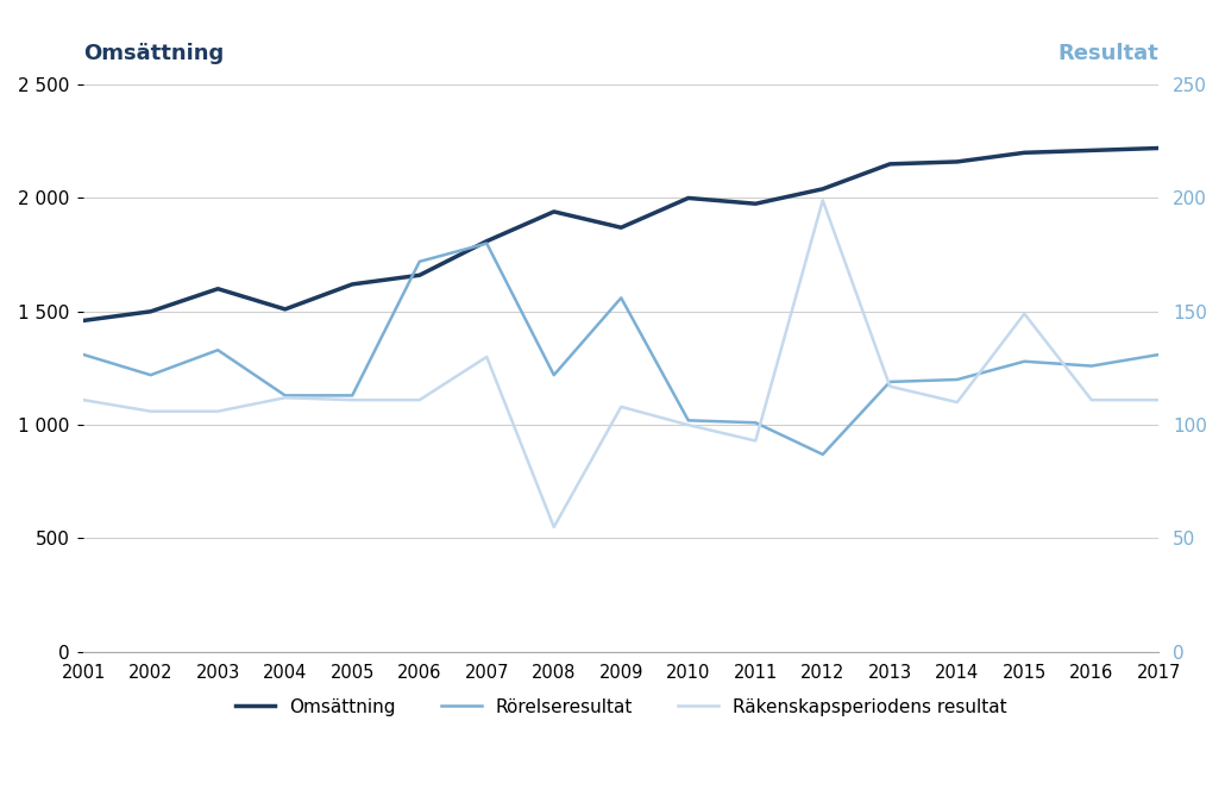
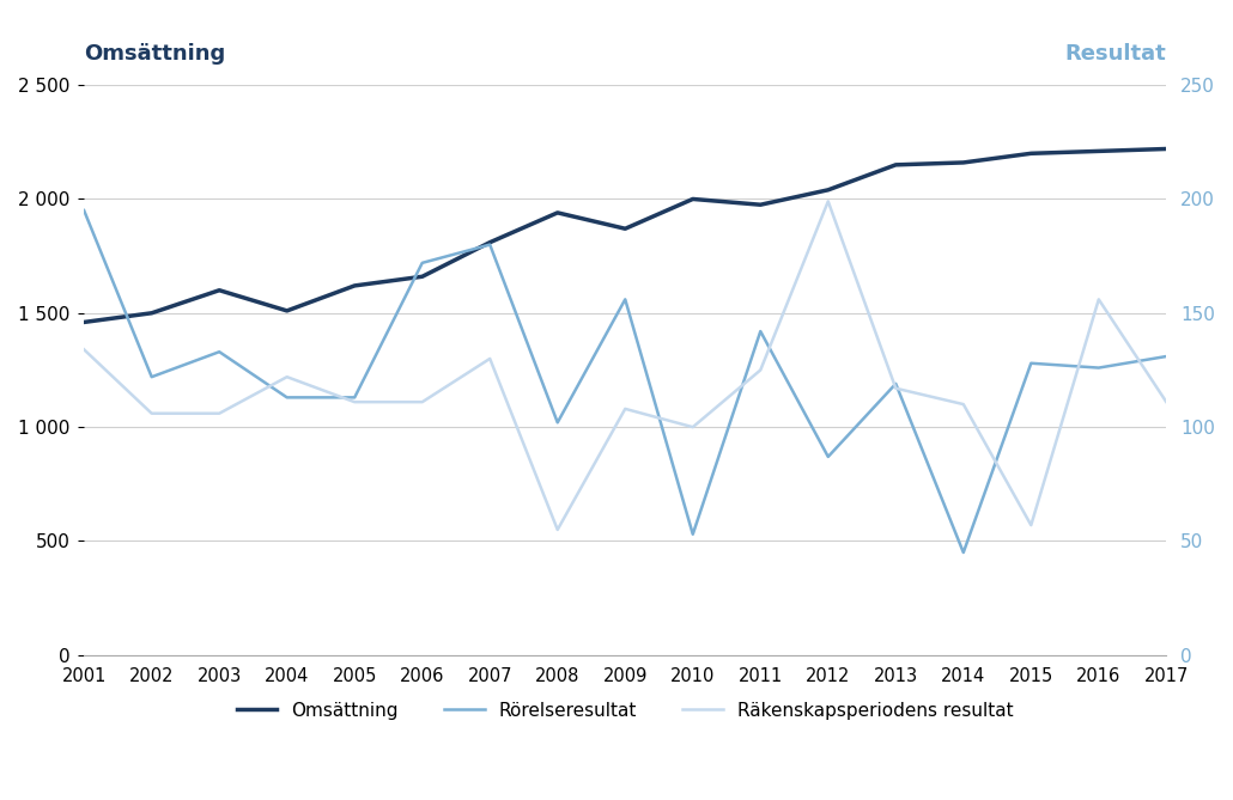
Rörelseresultat/2001: 131 -> 195
Räkenskapsperiodens resultat/2001: 111 -> 134
Räkenskapsperiodens resultat/2004: 112 -> 122
Rörelseresultat/2008: 122 -> 102
Rörelseresultat/2010: 102 -> 53
Rörelseresultat/2011: 101 -> 142
Räkenskapsperiodens resultat/2011: 93 -> 125
Rörelseresultat/2014: 120 -> 45
Räkenskapsperiodens resultat/2015: 149 -> 57
Räkenskapsperiodens resultat/2016: 111 -> 156
